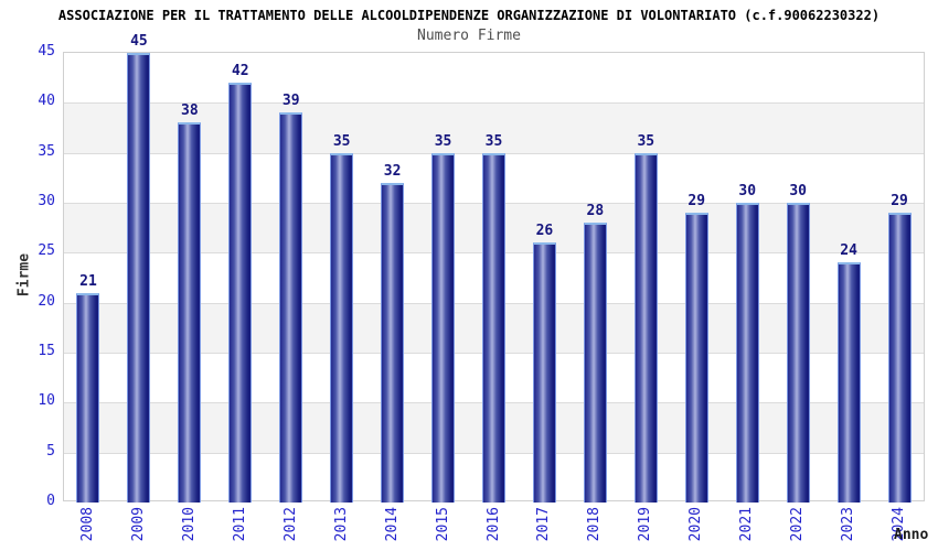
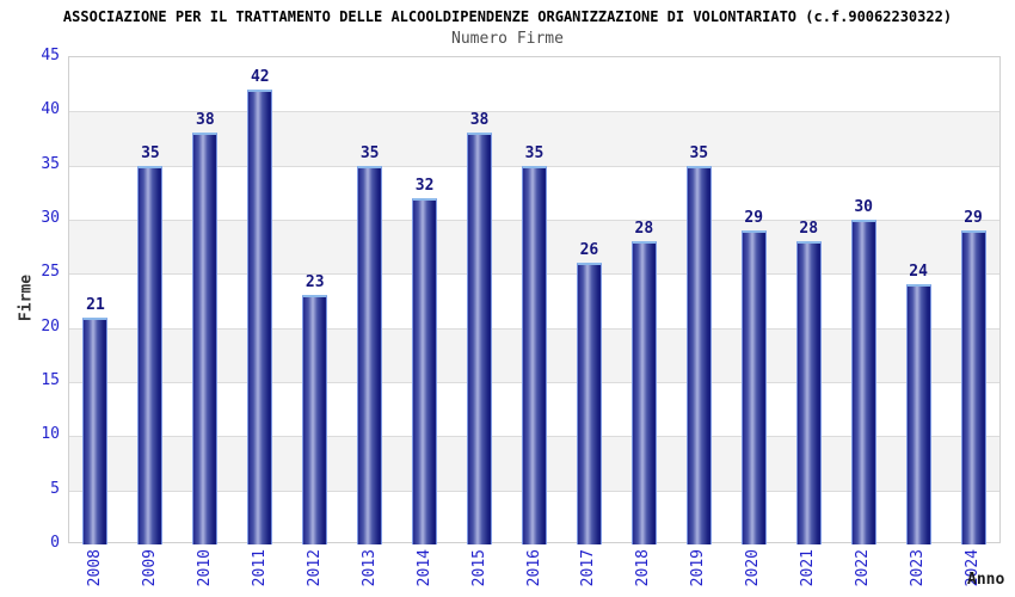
2009: 45 -> 35
2012: 39 -> 23
2015: 35 -> 38
2021: 30 -> 28
